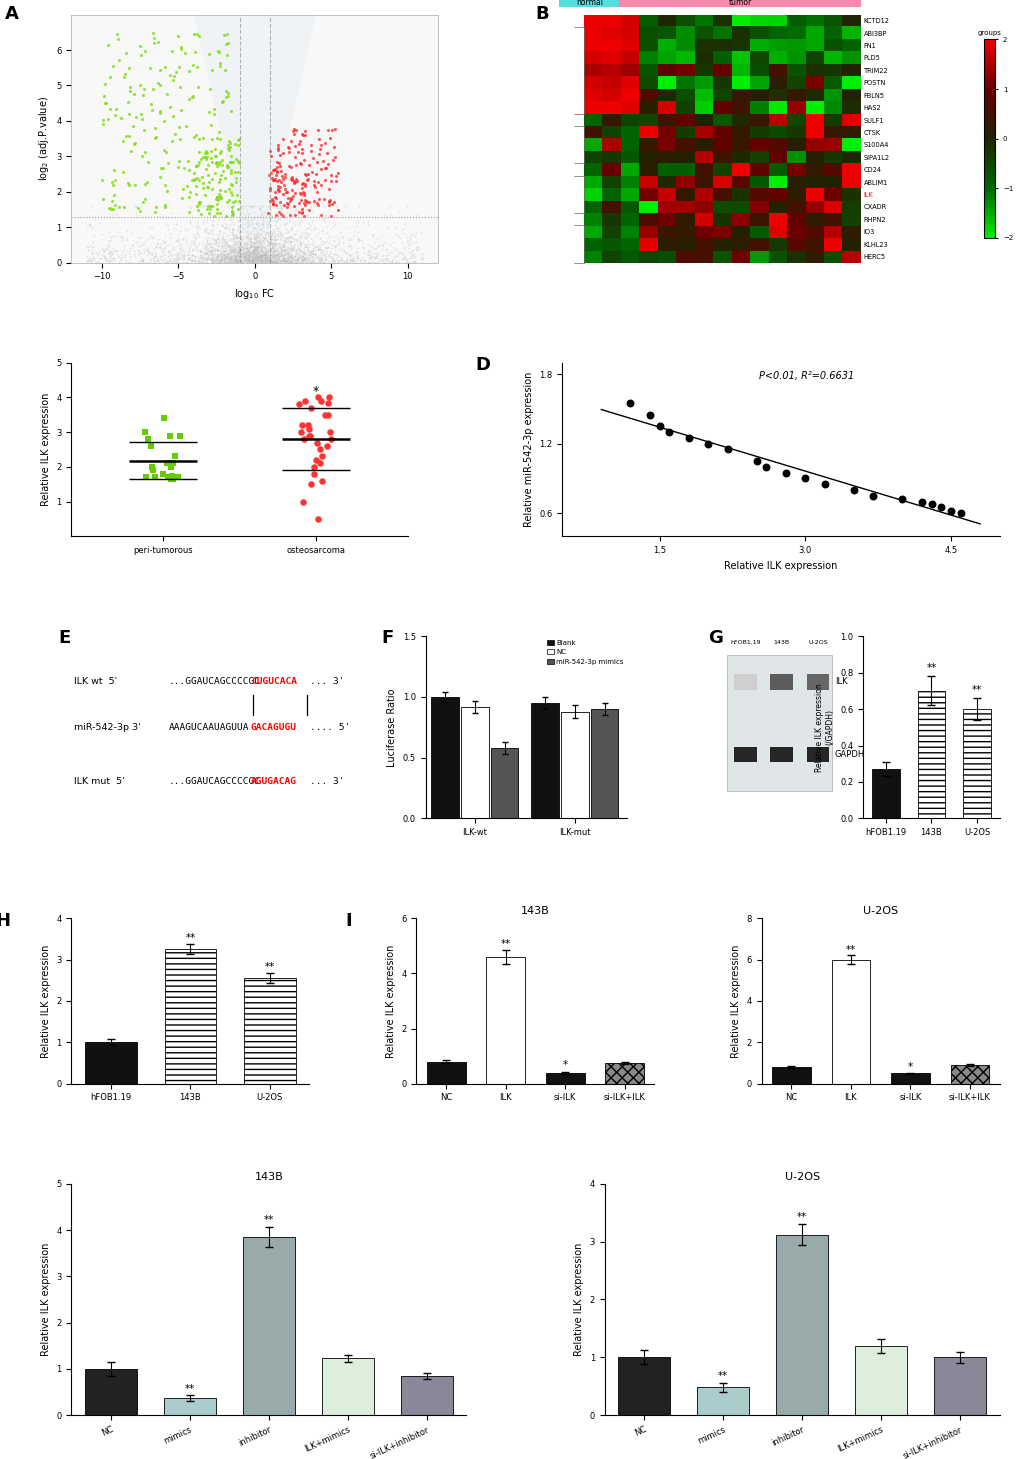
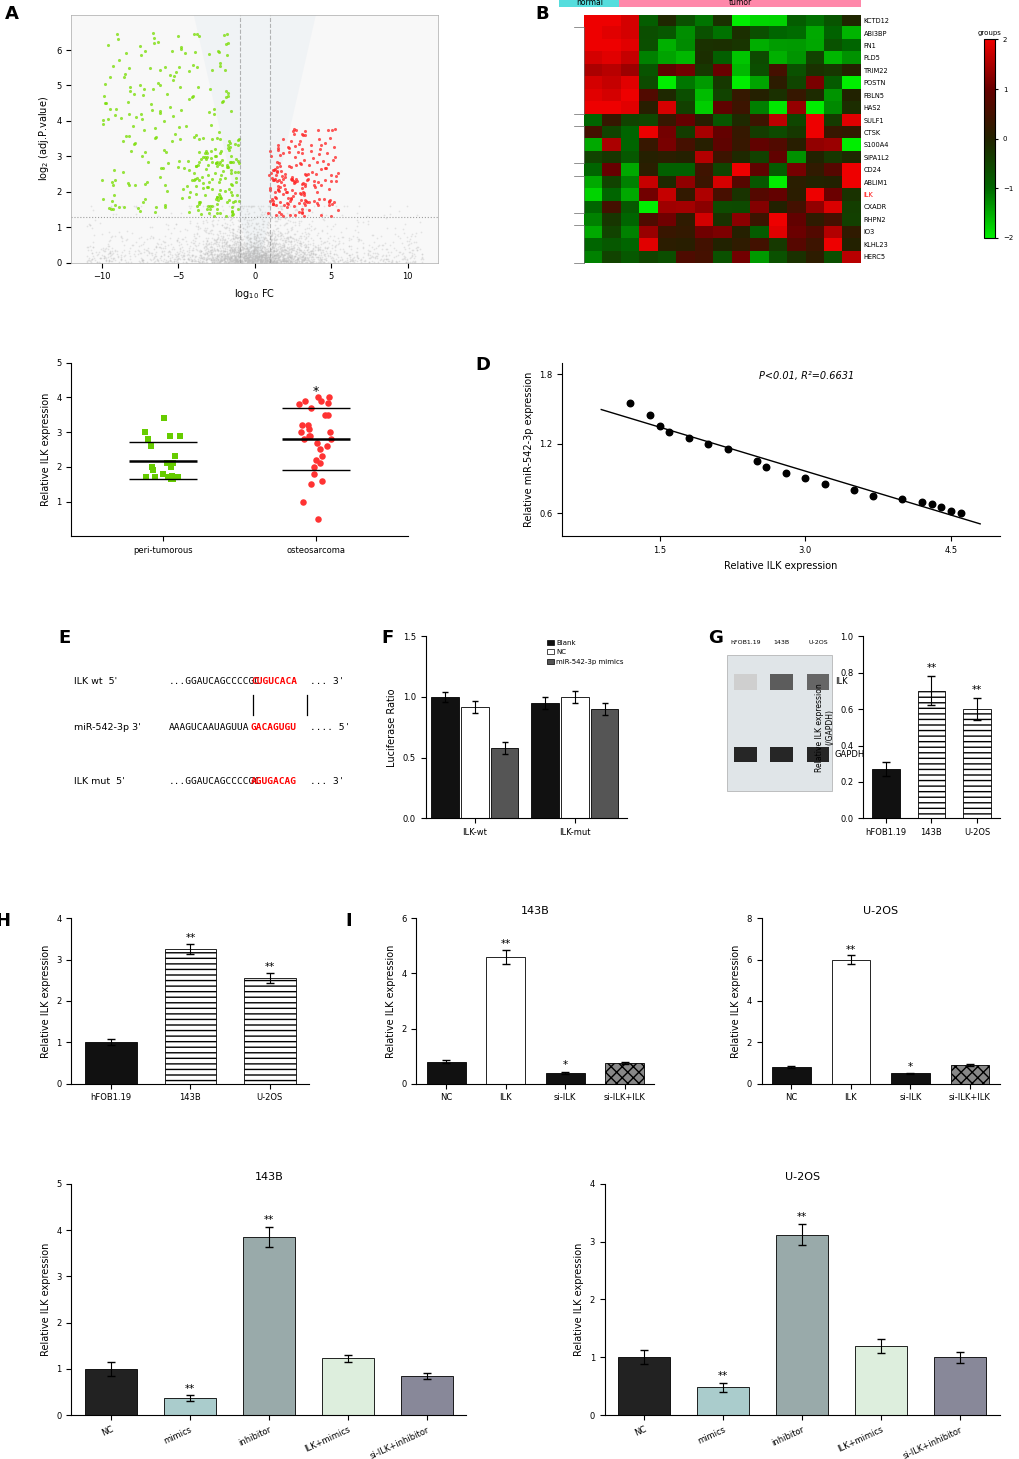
NC/ILK-mut: 0.88 -> 1.00
